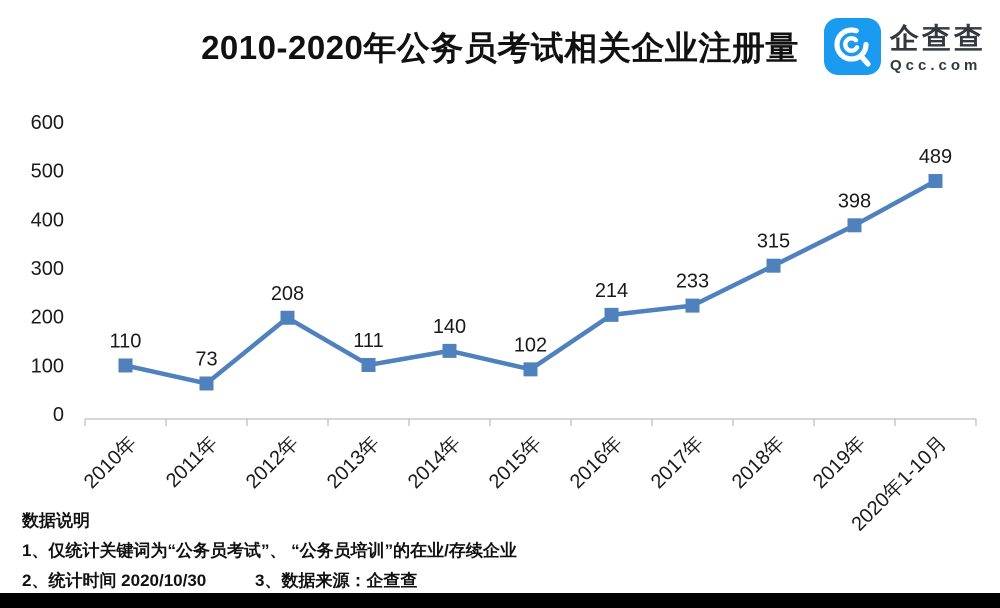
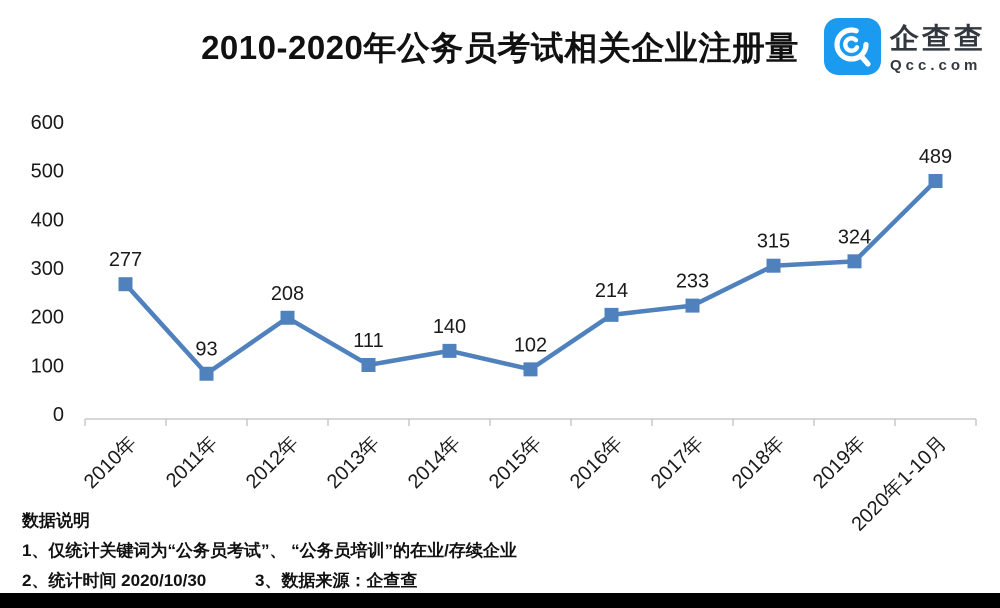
2010年: 110 -> 277
2011年: 73 -> 93
2019年: 398 -> 324
